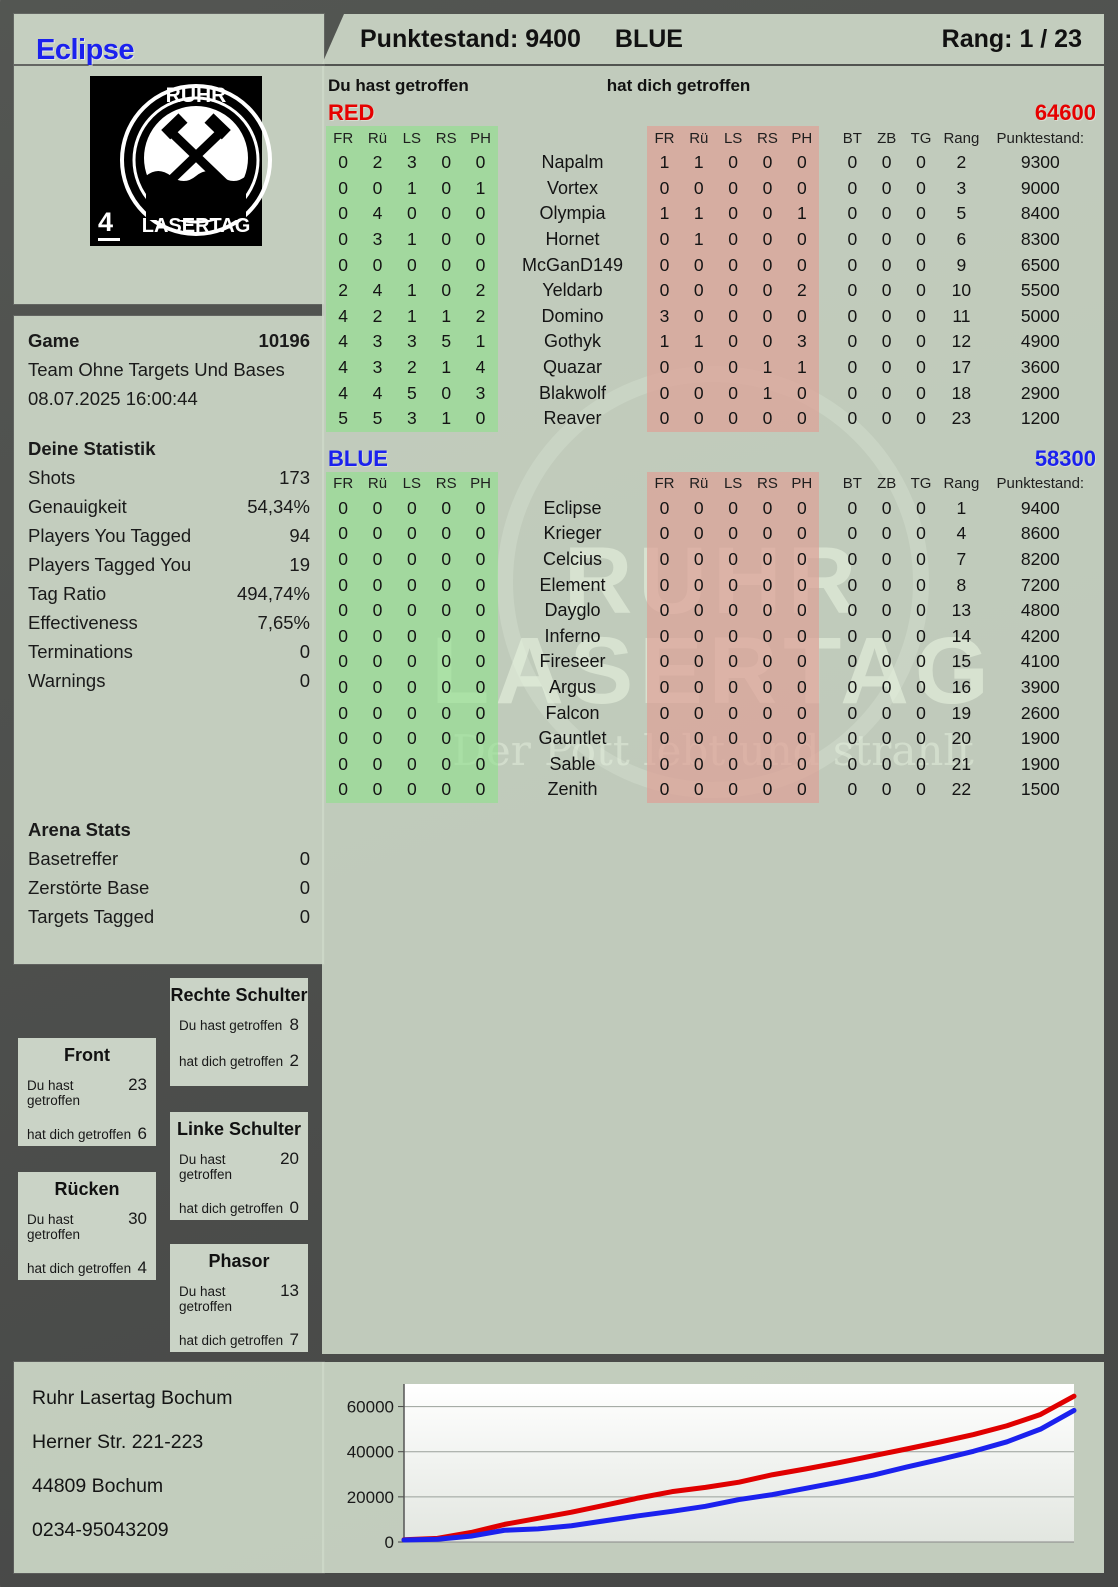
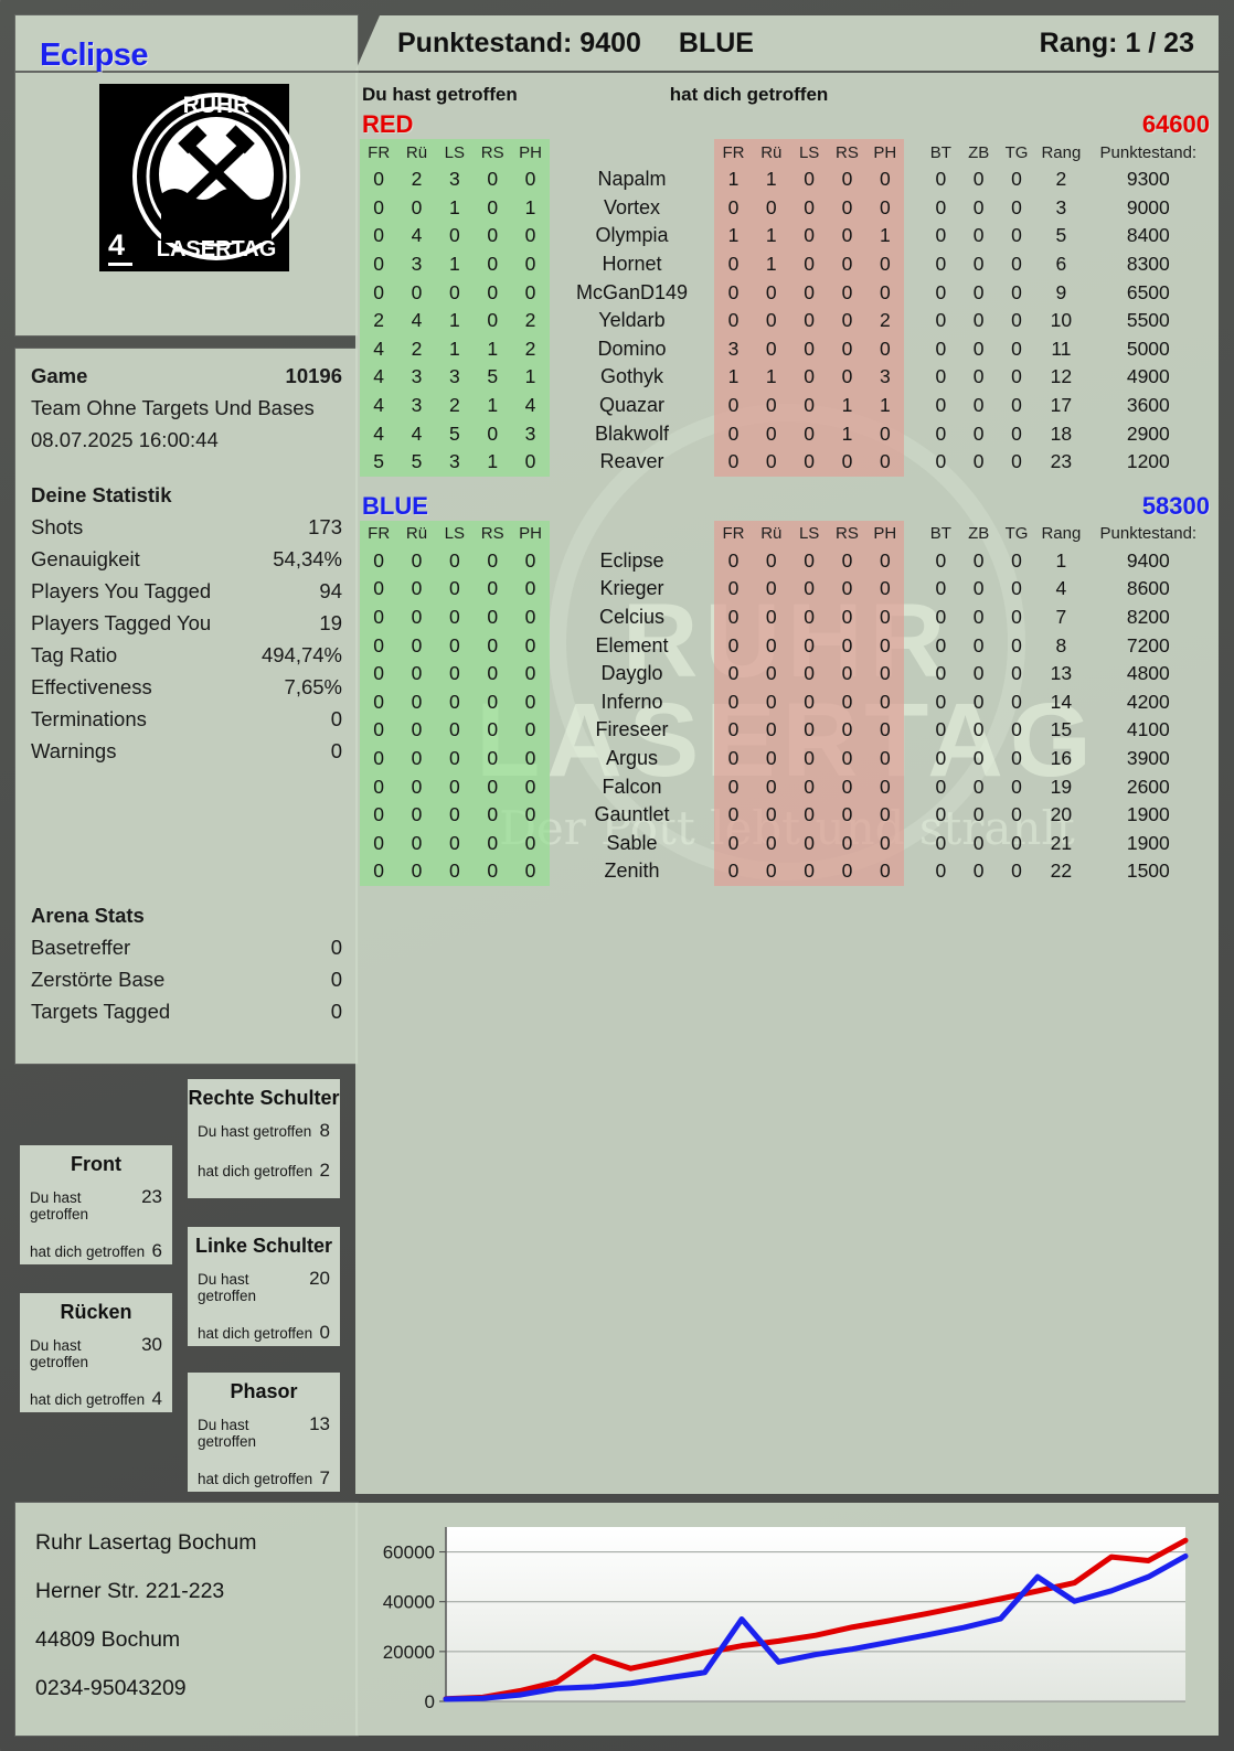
RED/4: 10000 -> 18000
BLUE/8: 14000 -> 33000
BLUE/16: 37000 -> 50000
RED/18: 52000 -> 58000
